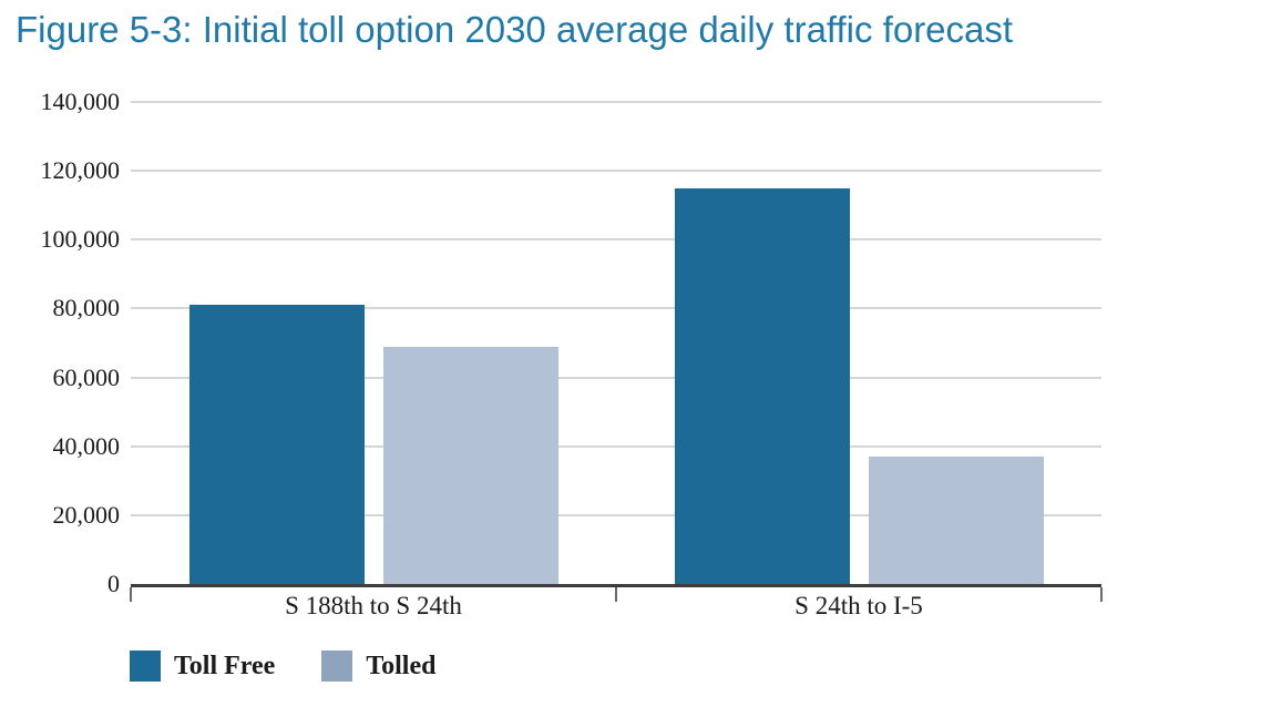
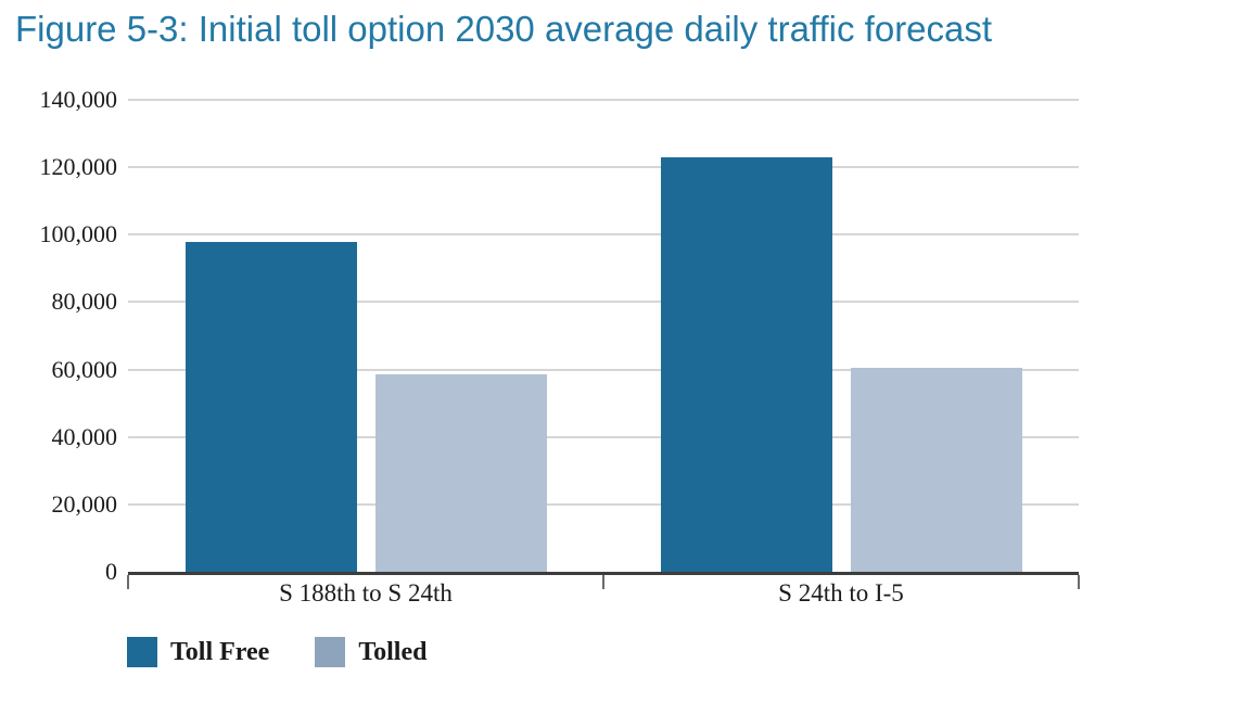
Toll Free/S 188th to S 24th: 81000 -> 98000
Tolled/S 188th to S 24th: 69000 -> 58000
Toll Free/S 24th to I-5: 115000 -> 123000
Tolled/S 24th to I-5: 37000 -> 60000
